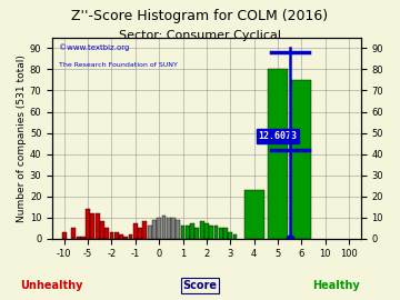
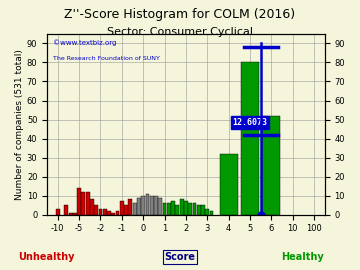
4: 23 -> 32
6: 75 -> 52
